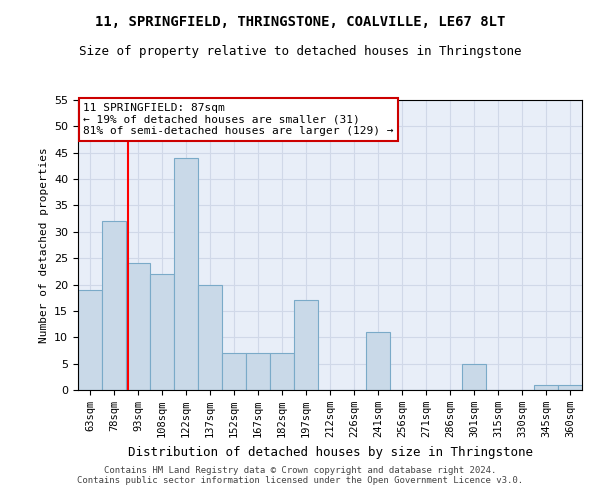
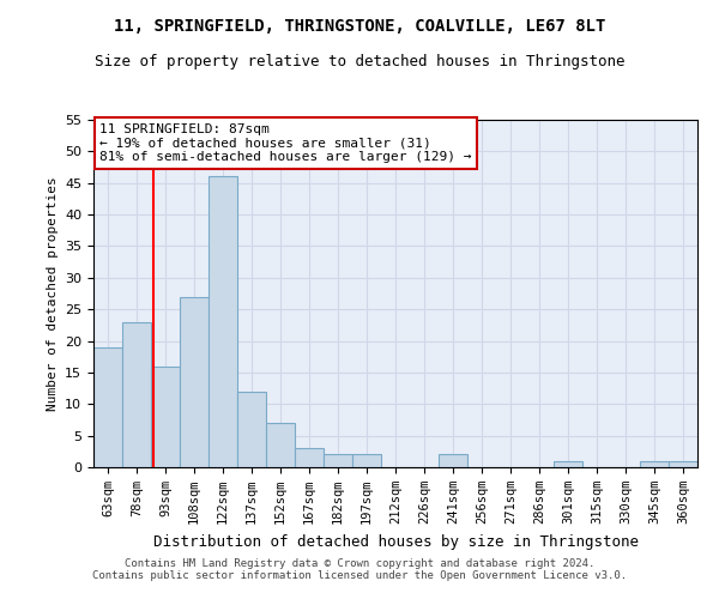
78sqm: 32 -> 23
93sqm: 24 -> 16
108sqm: 22 -> 27
122sqm: 44 -> 46
137sqm: 20 -> 12
167sqm: 7 -> 3
182sqm: 7 -> 2
197sqm: 17 -> 2
241sqm: 11 -> 2
301sqm: 5 -> 1
